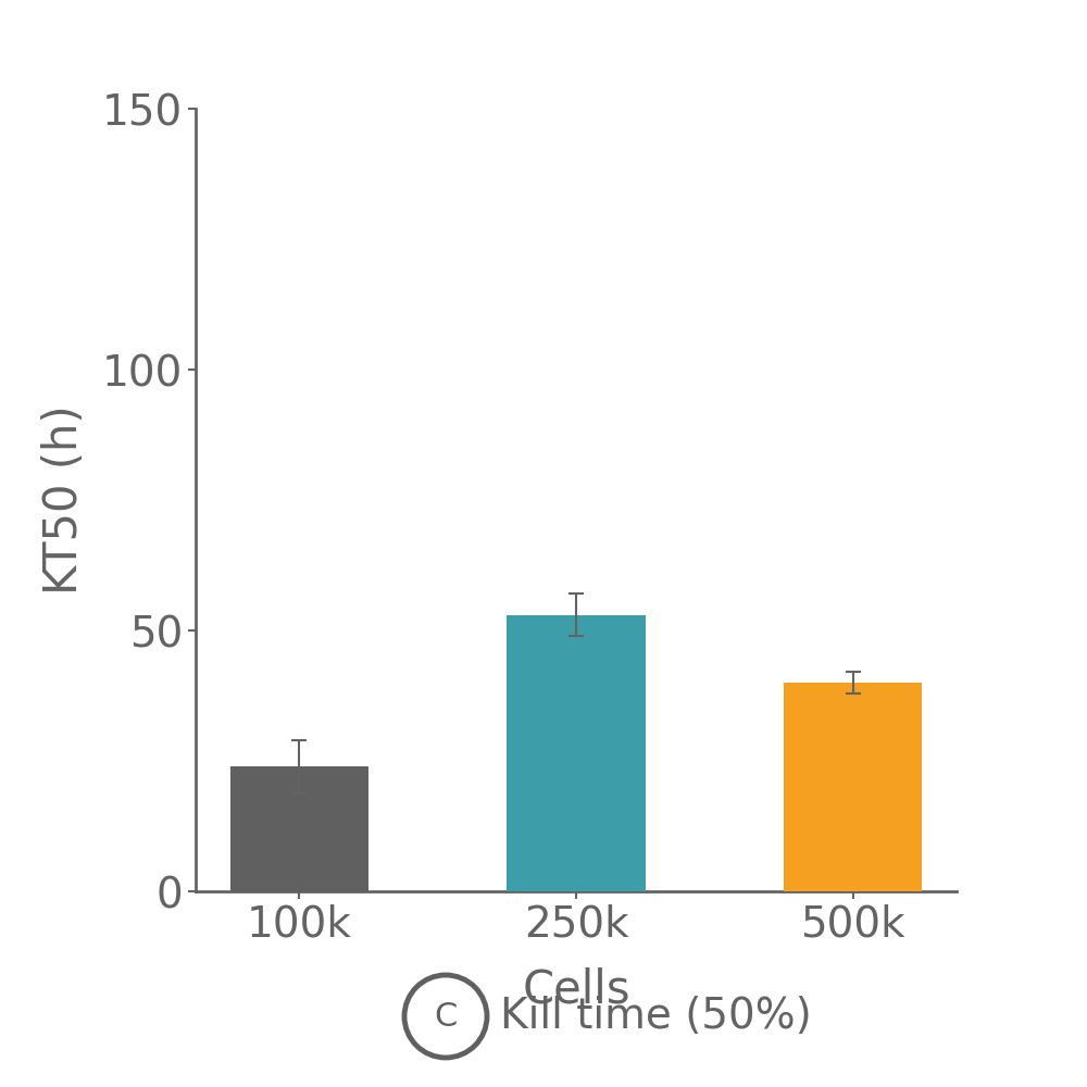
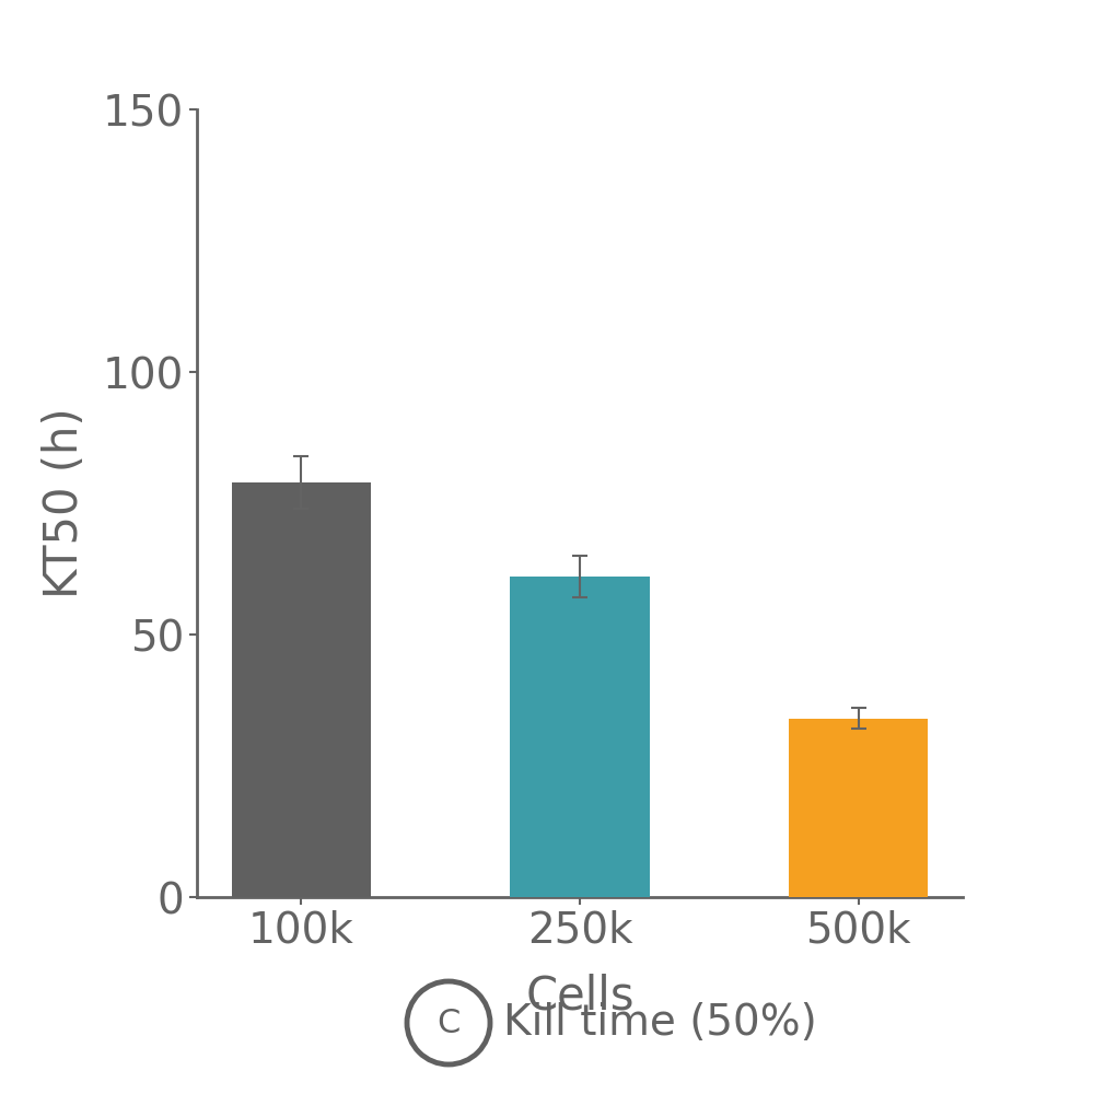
100k: 24 -> 79
250k: 53 -> 61
500k: 40 -> 34
